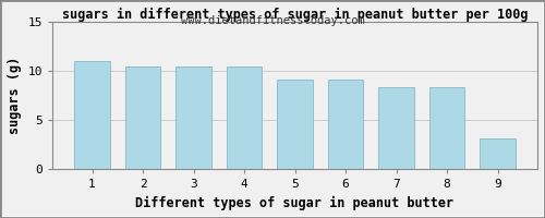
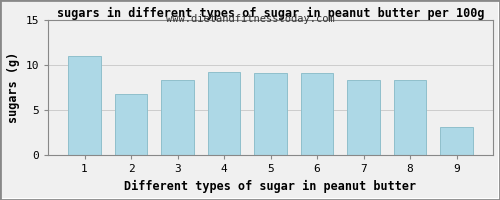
2: 10.5 -> 6.8
3: 10.5 -> 8.4
4: 10.5 -> 9.2
